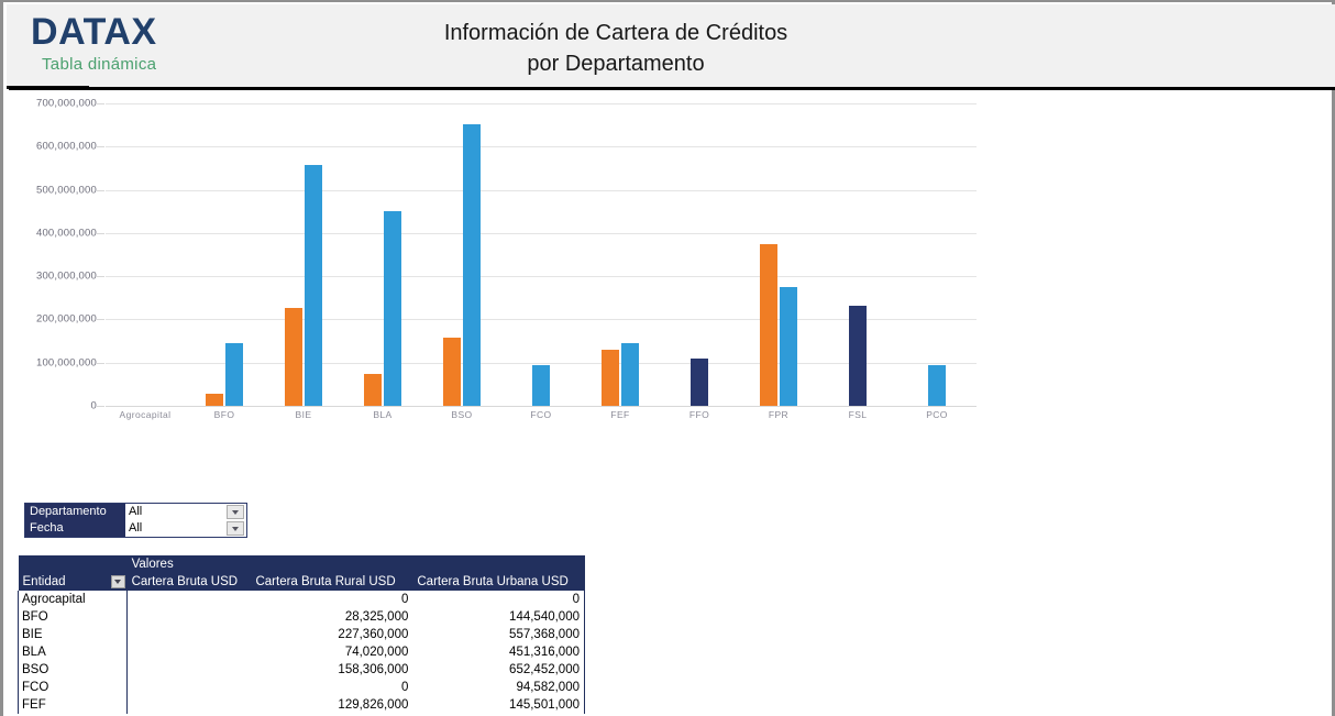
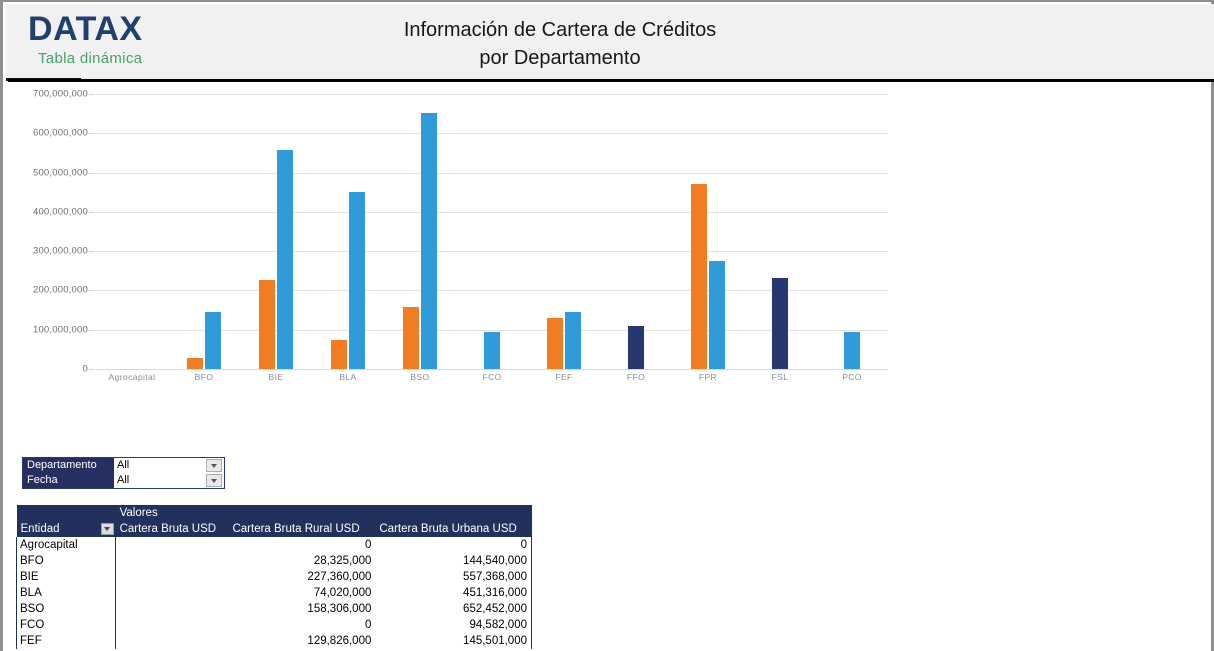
Cartera Bruta Rural USD/FPR: 380000000 -> 470000000
